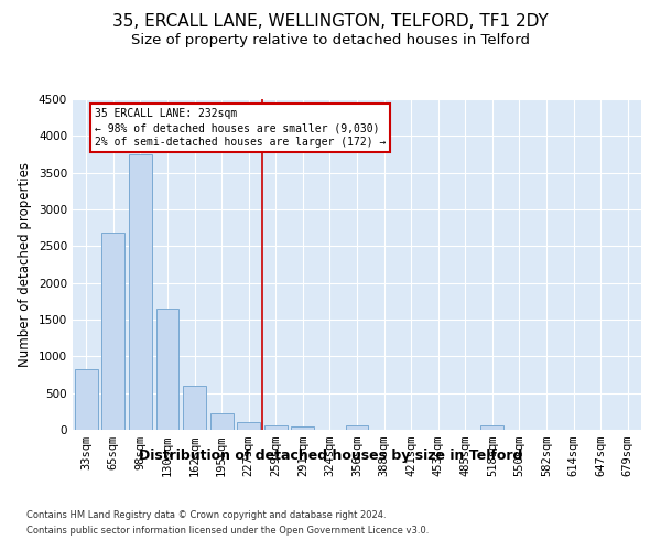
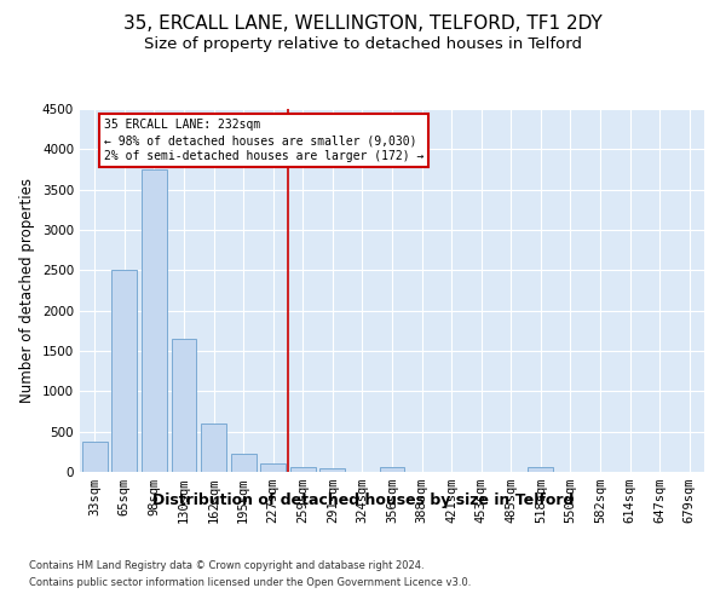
33sqm: 820 -> 380
65sqm: 2680 -> 2500
